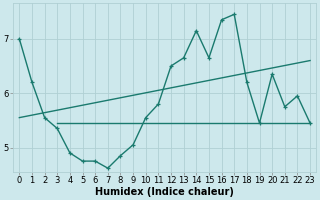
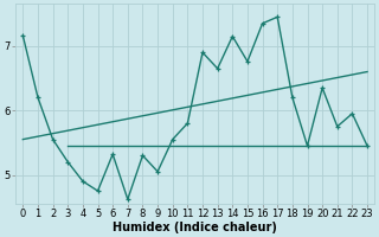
0: 7.00 -> 7.16
3: 5.35 -> 5.20
6: 4.75 -> 5.32
8: 4.85 -> 5.30
12: 6.50 -> 6.90
15: 6.65 -> 6.76
